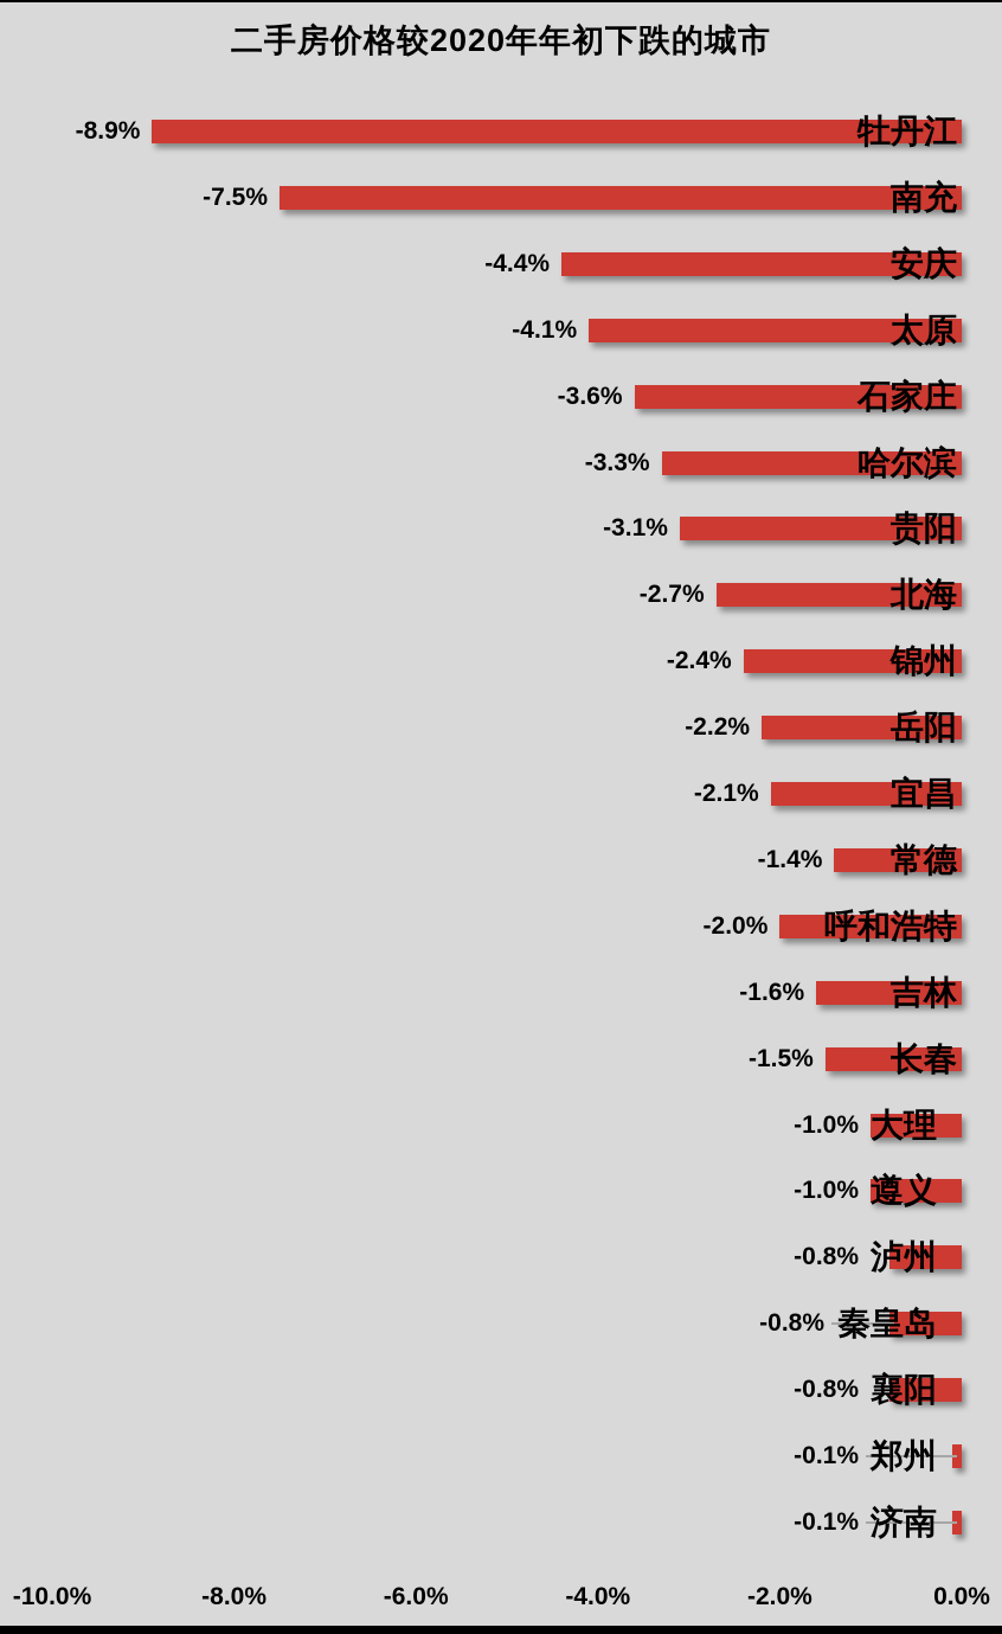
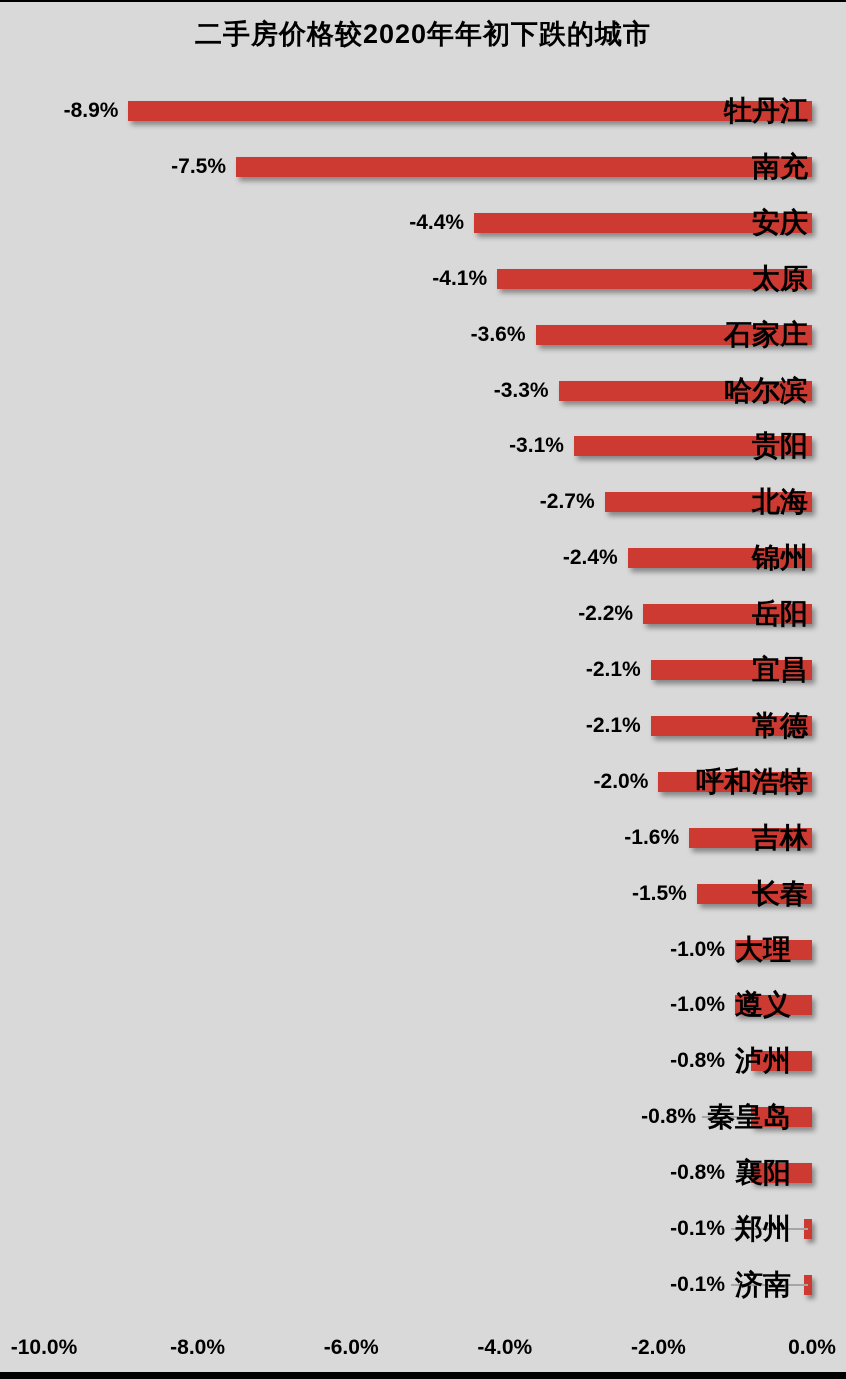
常德: -1.4% -> -2.1%
